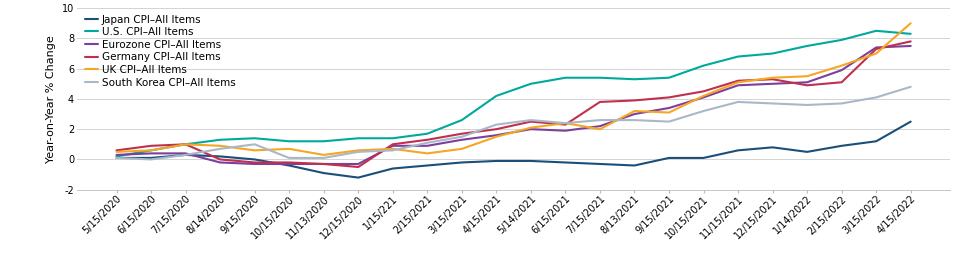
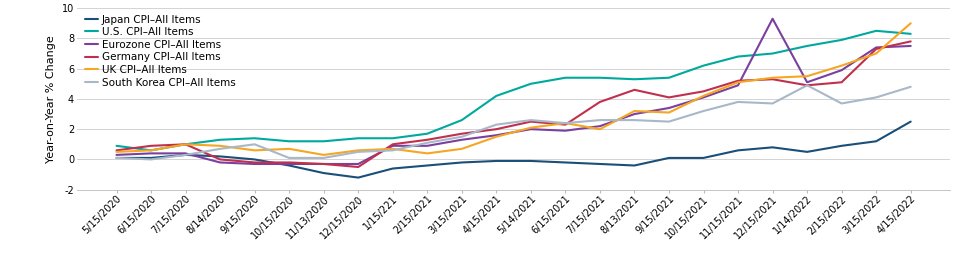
U.S. CPI–All Items/5/15/2020: 0.2 -> 0.9
Germany CPI–All Items/8/13/2021: 3.9 -> 4.6
Eurozone CPI–All Items/12/15/2021: 5.0 -> 9.3
South Korea CPI–All Items/1/14/2022: 3.6 -> 4.9
